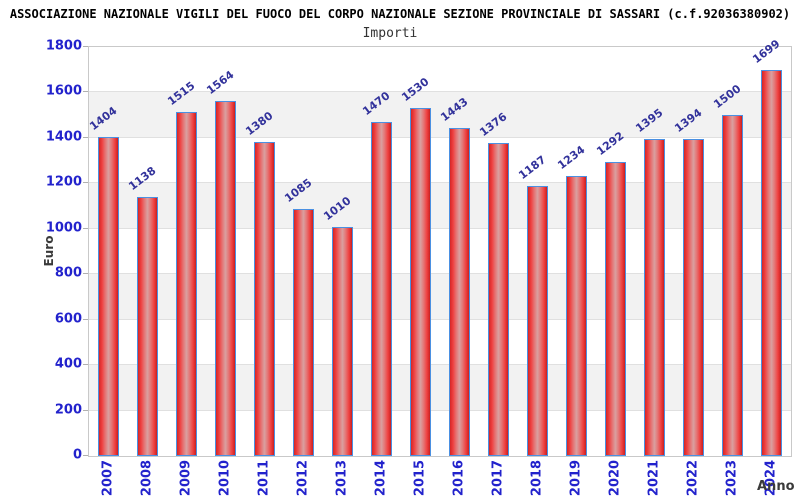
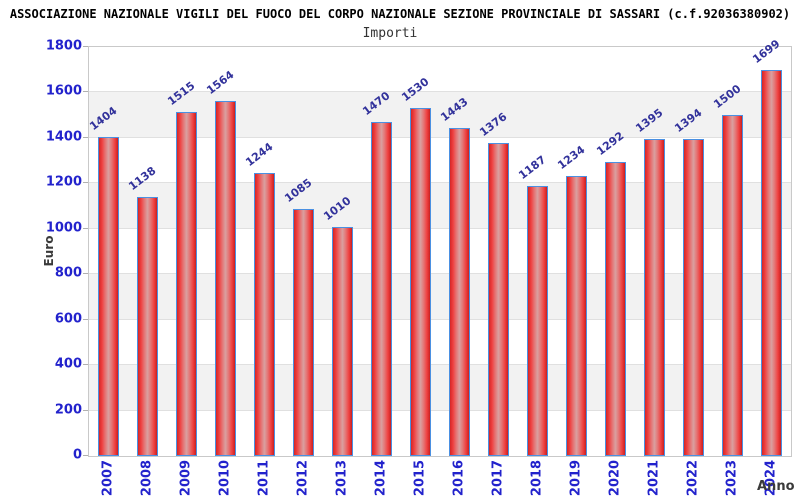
2011: 1380 -> 1244
